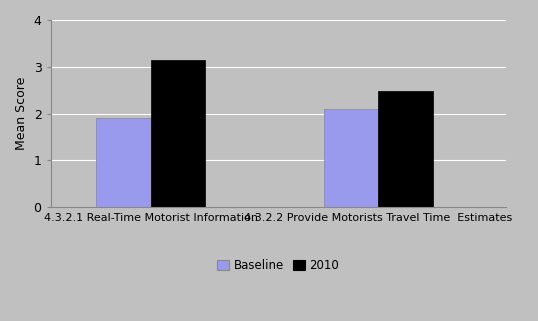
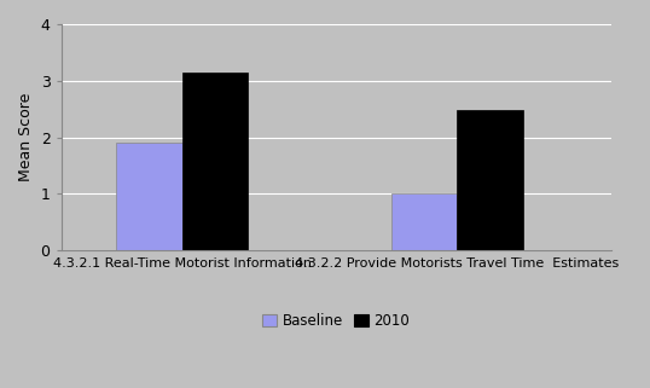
Baseline/4.3.2.2 Provide Motorists Travel Time Estimates: 2.1 -> 1.0
